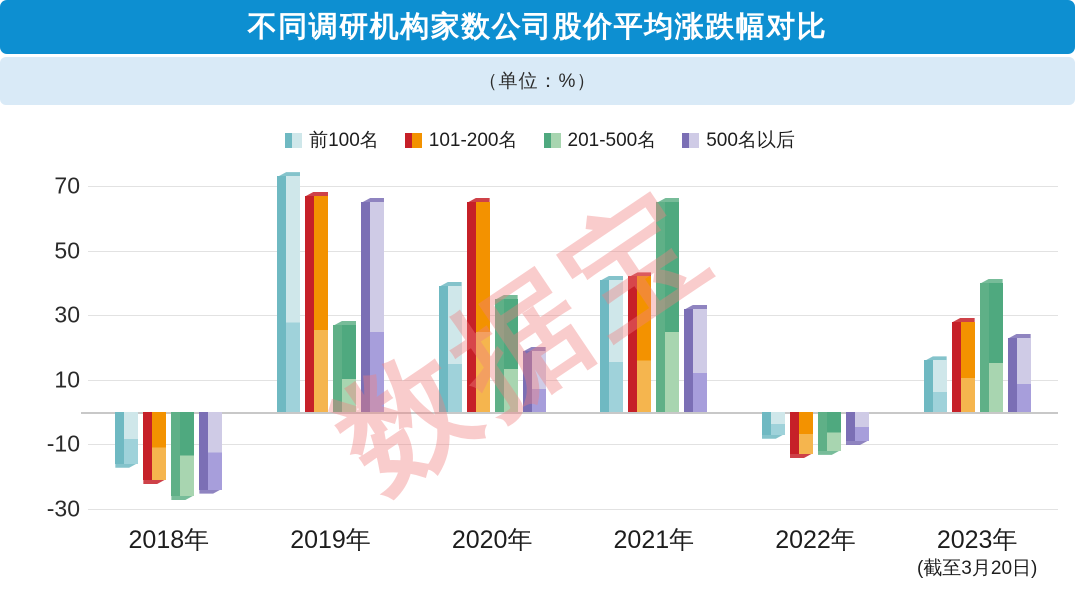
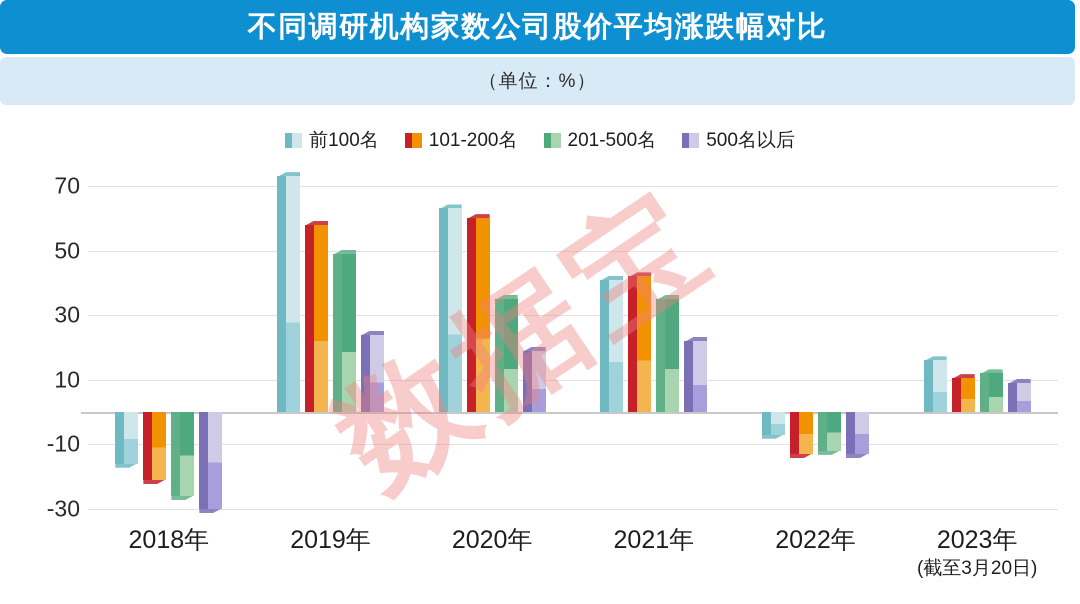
500名以后/2018年: -24 -> -30
101-200名/2019年: 67 -> 58
201-500名/2019年: 27 -> 49
500名以后/2019年: 65 -> 24
前100名/2020年: 39 -> 63
101-200名/2020年: 65 -> 60
201-500名/2021年: 65 -> 35
500名以后/2021年: 32 -> 22
500名以后/2022年: -9 -> -13
101-200名/2023年: 28 -> 10
201-500名/2023年: 40 -> 12
500名以后/2023年: 23 -> 9
